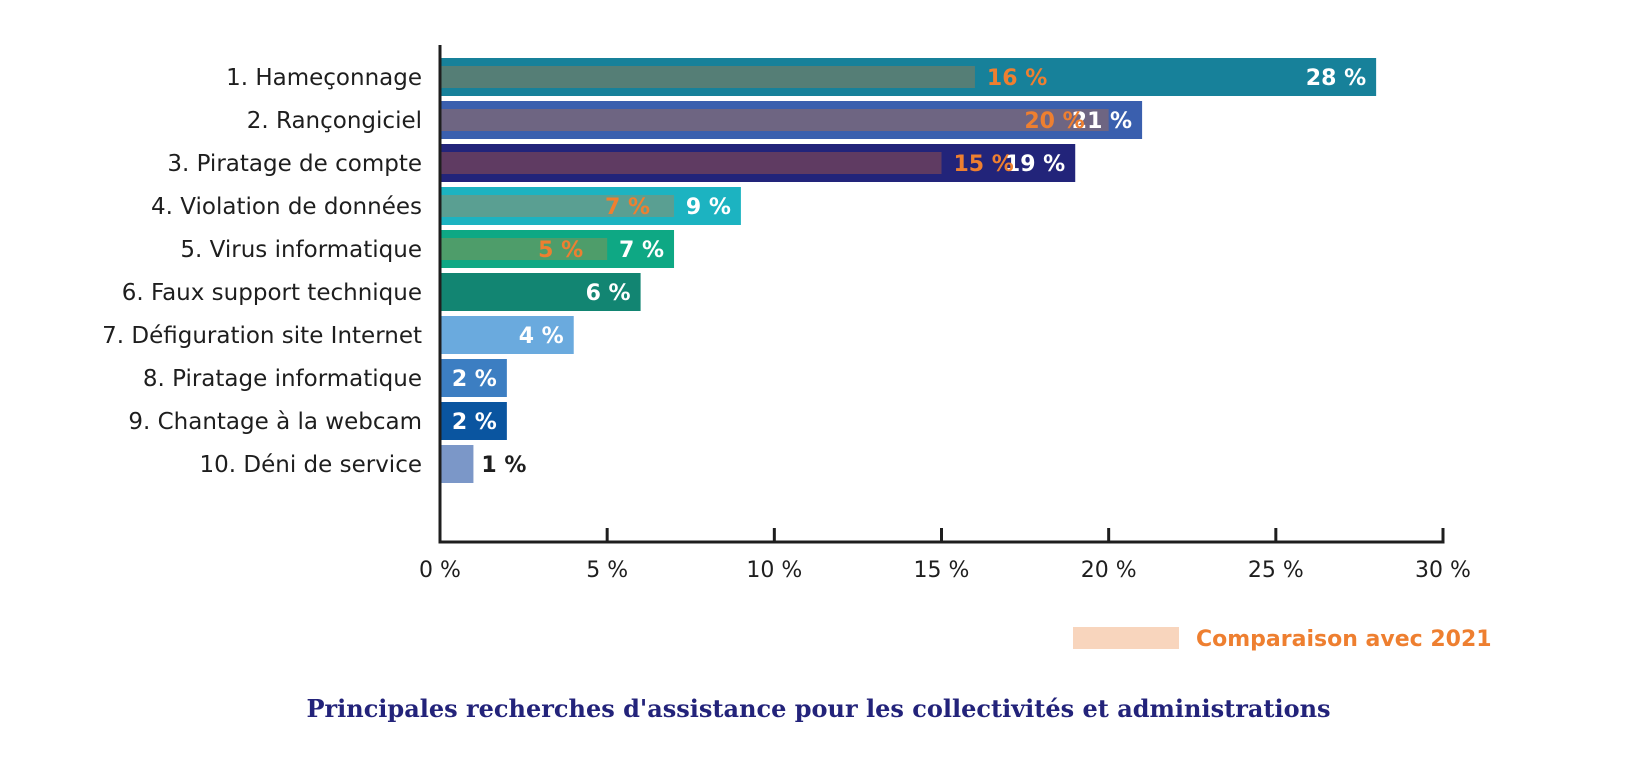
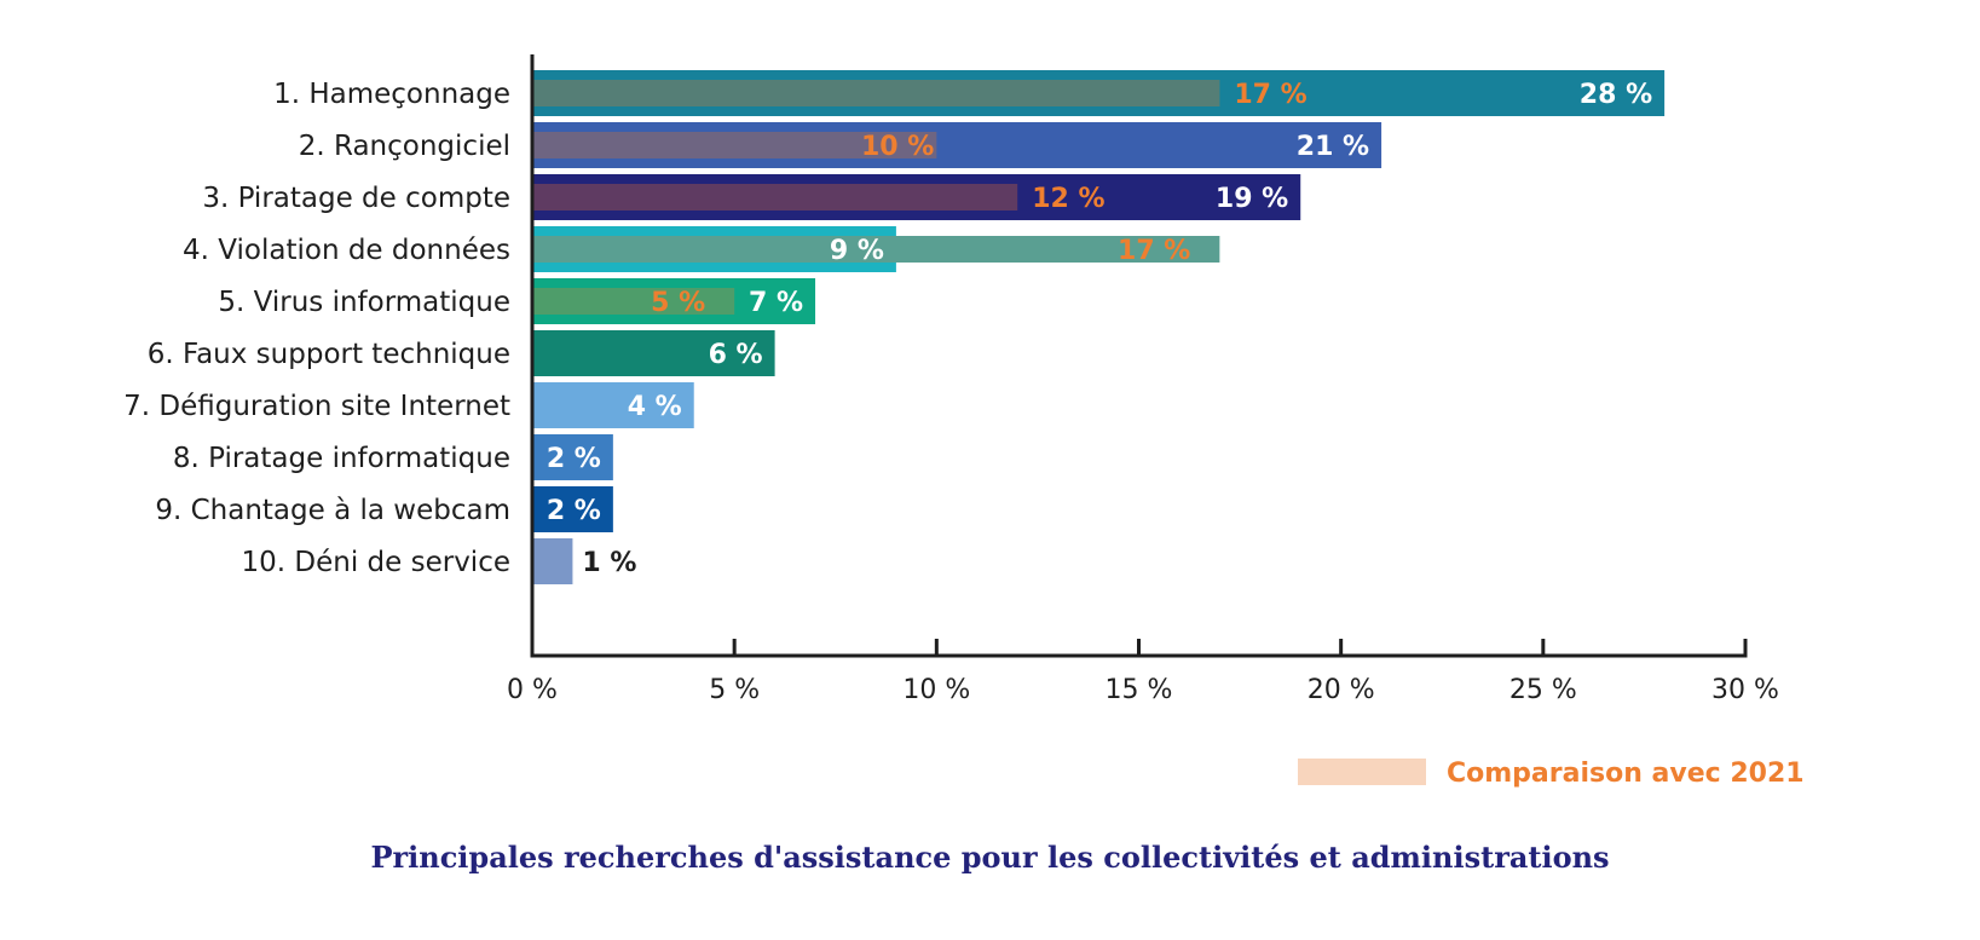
Comparaison avec 2021/1. Hameçonnage: 16 -> 17
Comparaison avec 2021/2. Rançongiciel: 20 -> 10
Comparaison avec 2021/3. Piratage de compte: 15 -> 12
Comparaison avec 2021/4. Violation de données: 7 -> 17
